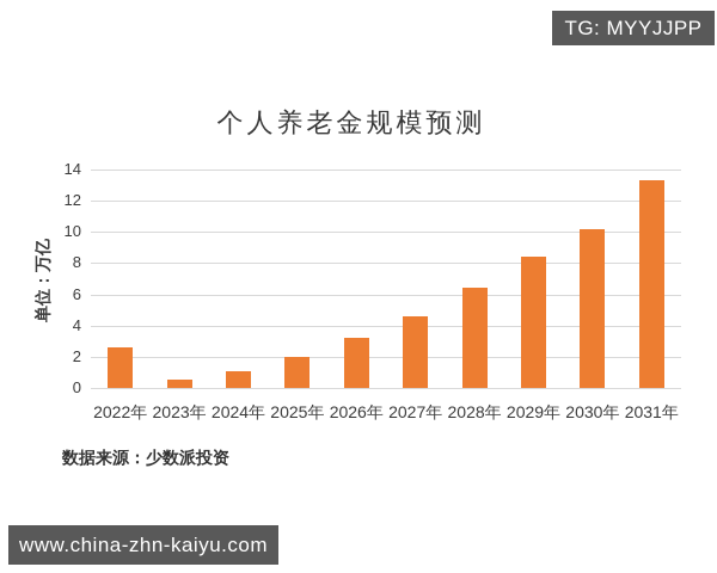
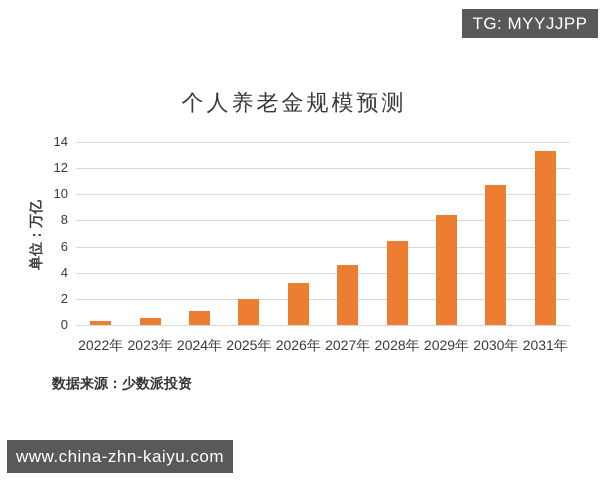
2022年: 2.6 -> 0.3
2030年: 10.2 -> 10.7
